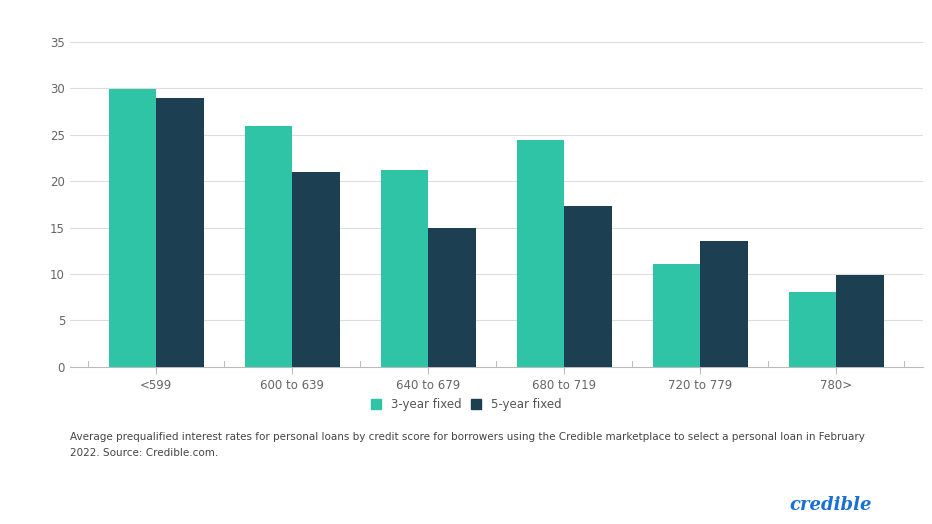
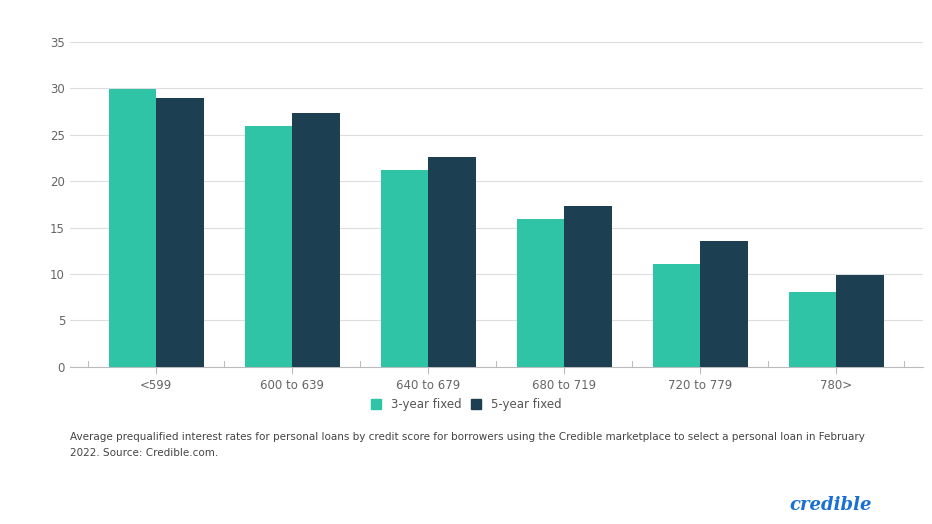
5-year fixed/600 to 639: 21.0 -> 27.3
5-year fixed/640 to 679: 15.0 -> 22.6
3-year fixed/680 to 719: 24.4 -> 15.9
